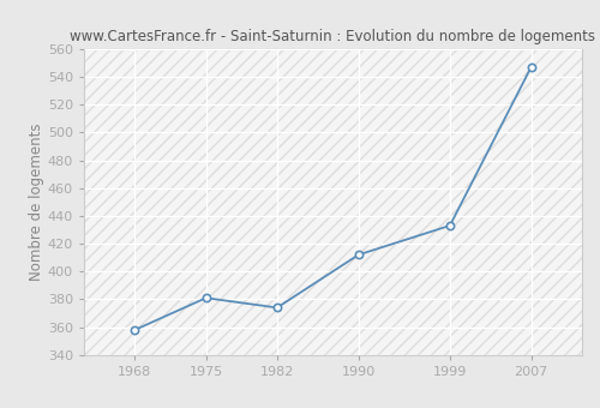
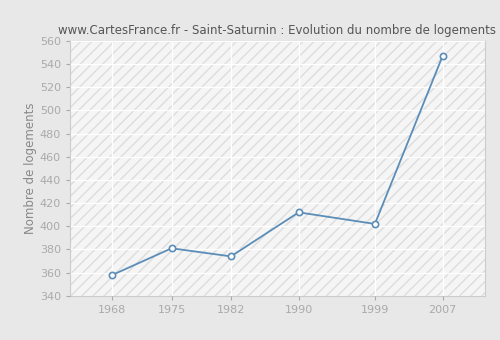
1999: 433 -> 402
